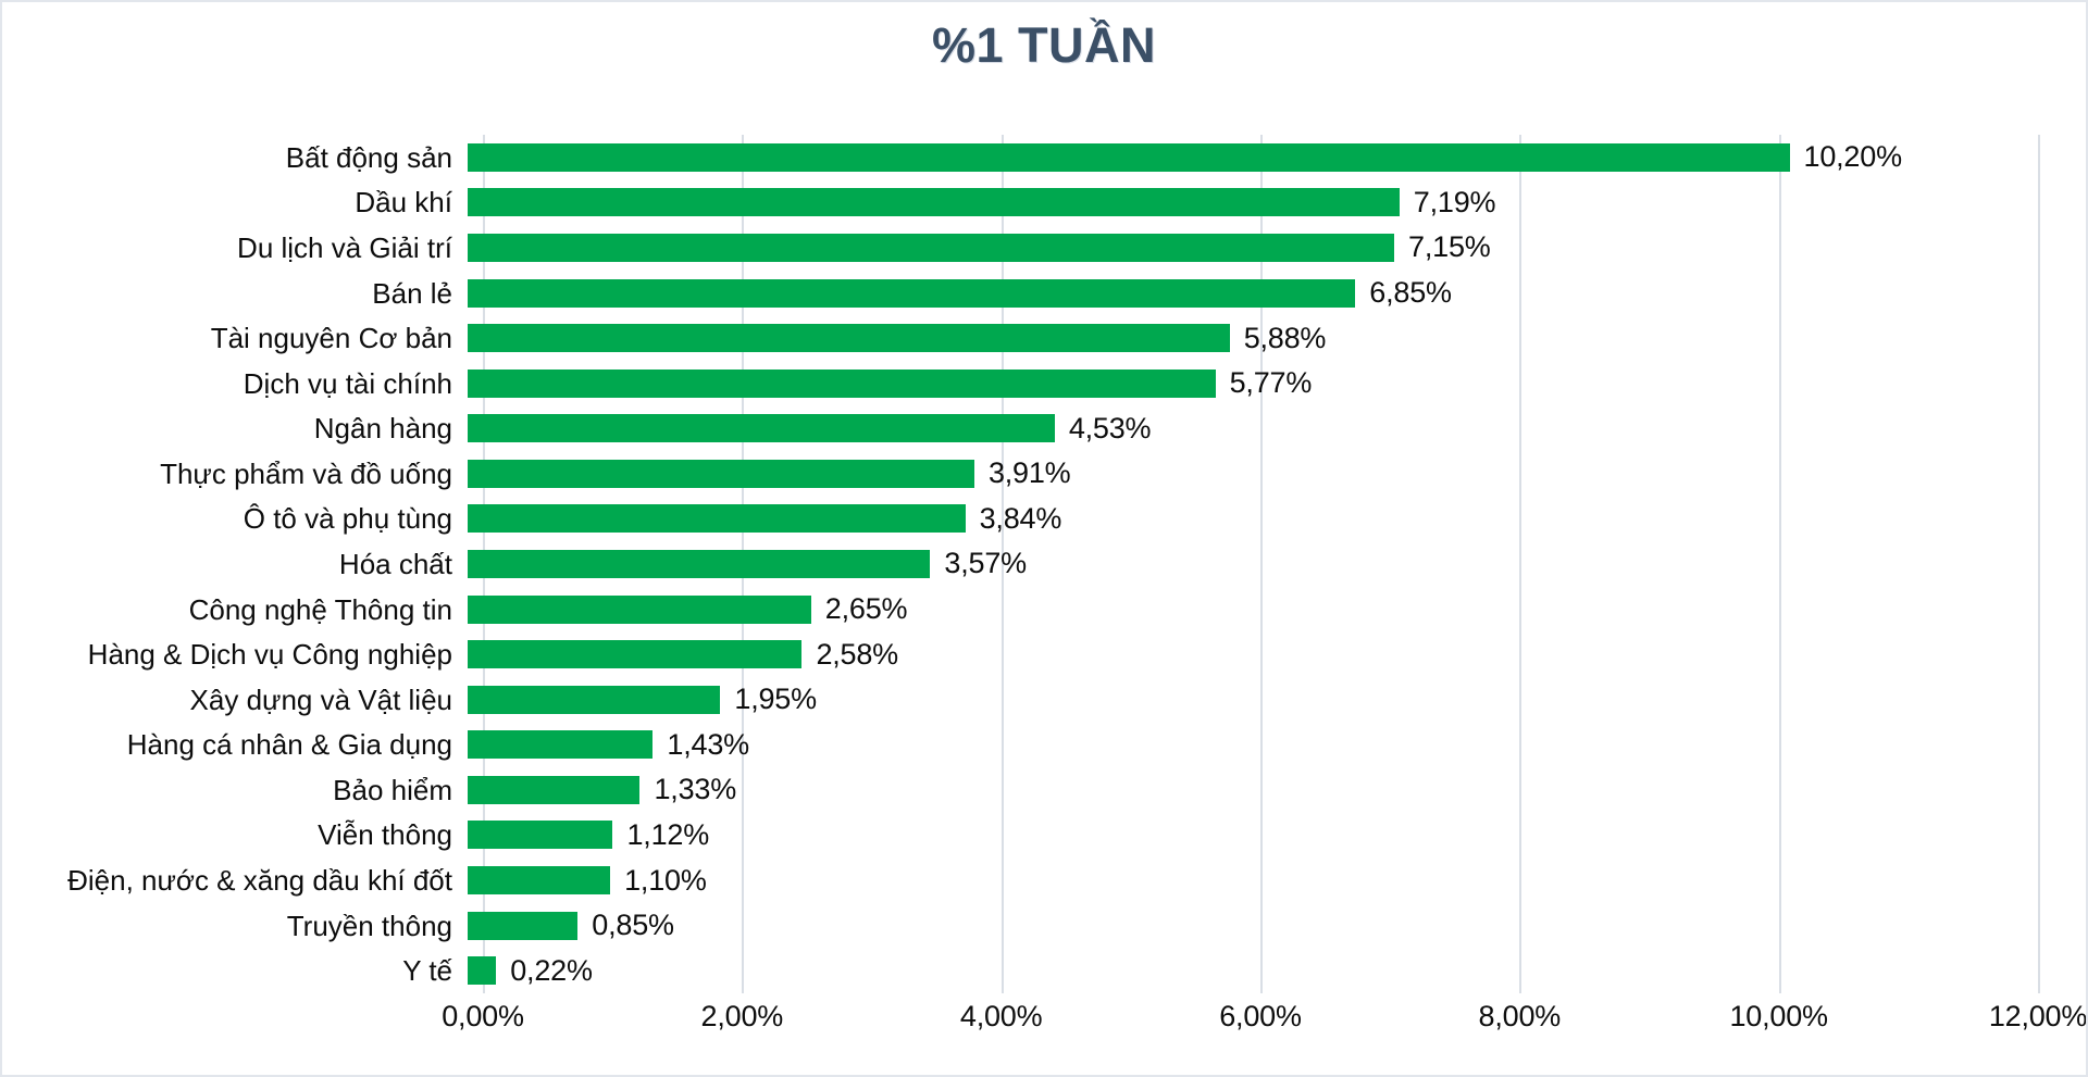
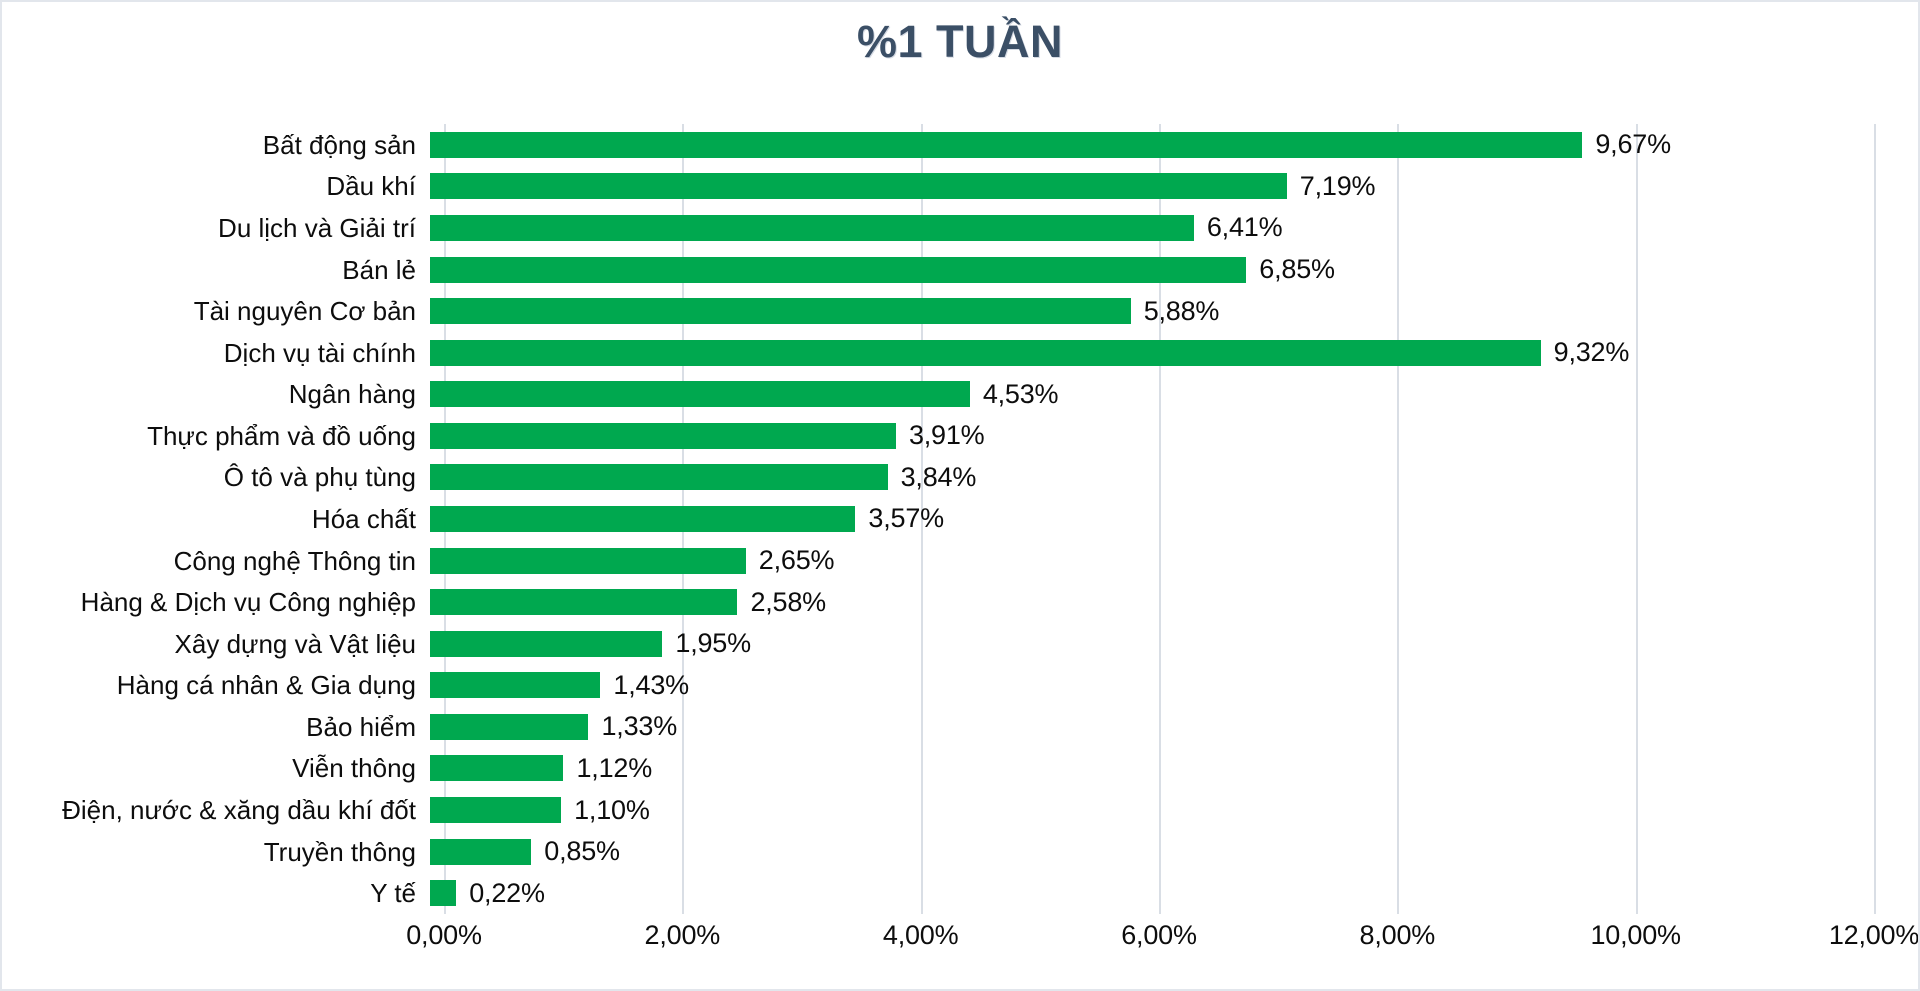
Bất động sản: 10,20% -> 9,67%
Du lịch và Giải trí: 7,15% -> 6,41%
Dịch vụ tài chính: 5,77% -> 9,32%
